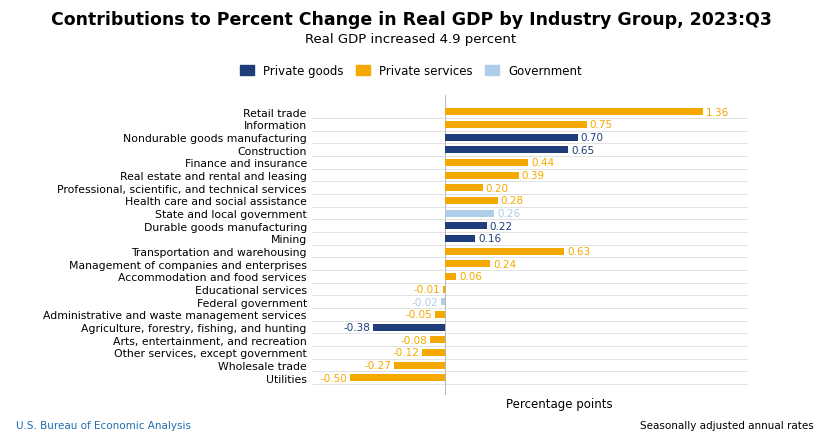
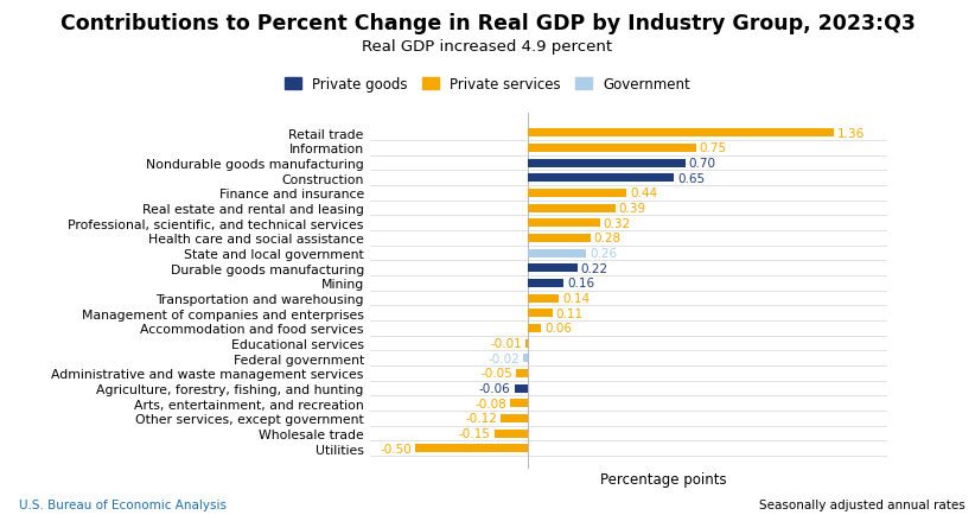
Professional, scientific, and technical services: 0.20 -> 0.32
Transportation and warehousing: 0.63 -> 0.14
Management of companies and enterprises: 0.24 -> 0.11
Agriculture, forestry, fishing, and hunting: -0.38 -> -0.06
Wholesale trade: -0.27 -> -0.15
